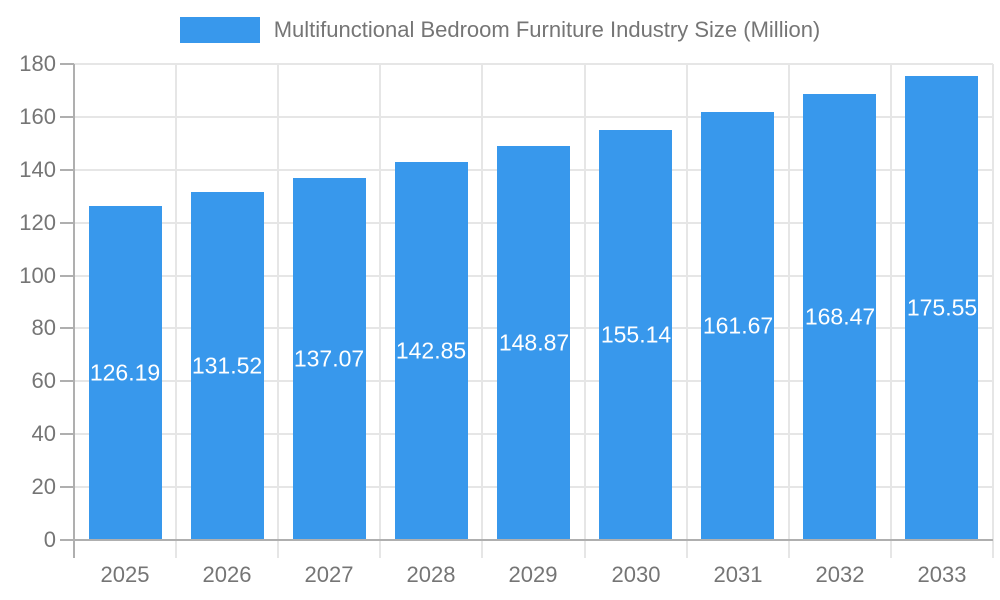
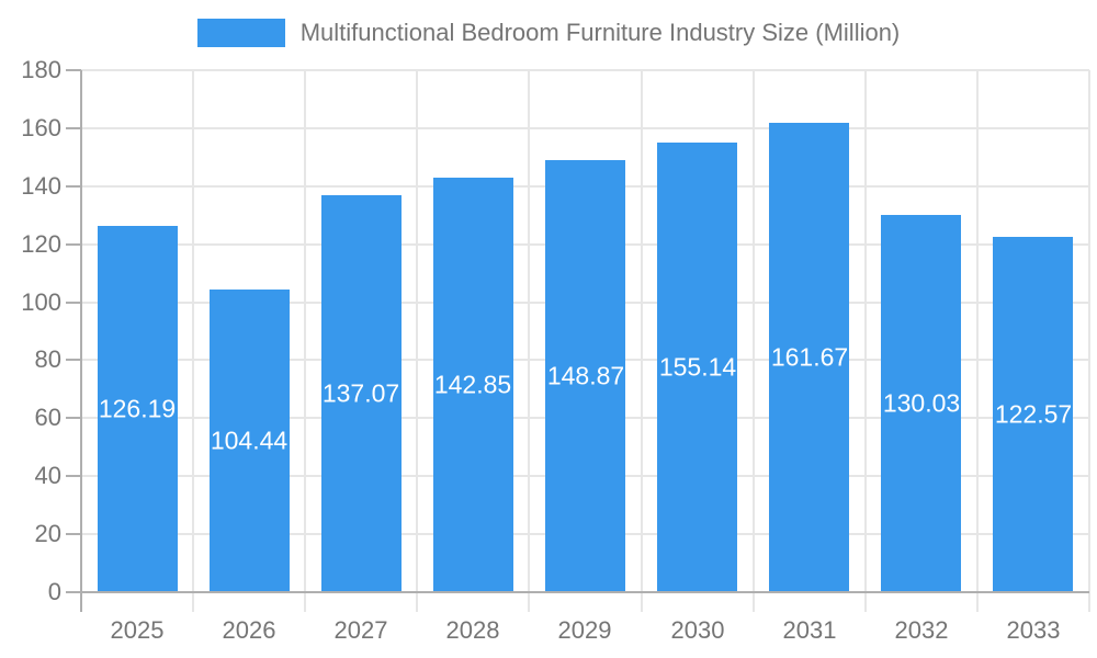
2026: 131.52 -> 104.44
2032: 168.47 -> 130.03
2033: 175.55 -> 122.57
